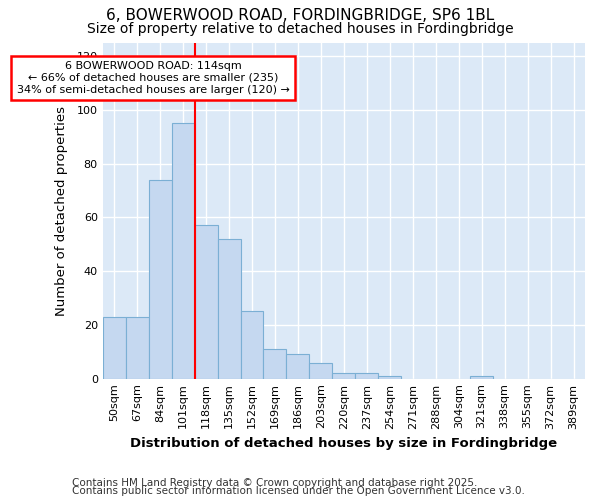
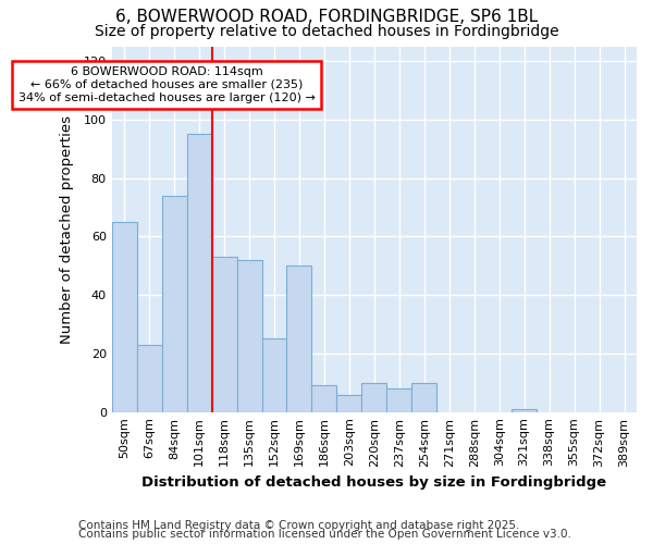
50sqm: 23 -> 65
118sqm: 57 -> 53
169sqm: 11 -> 50
220sqm: 2 -> 10
237sqm: 2 -> 8
254sqm: 1 -> 10
